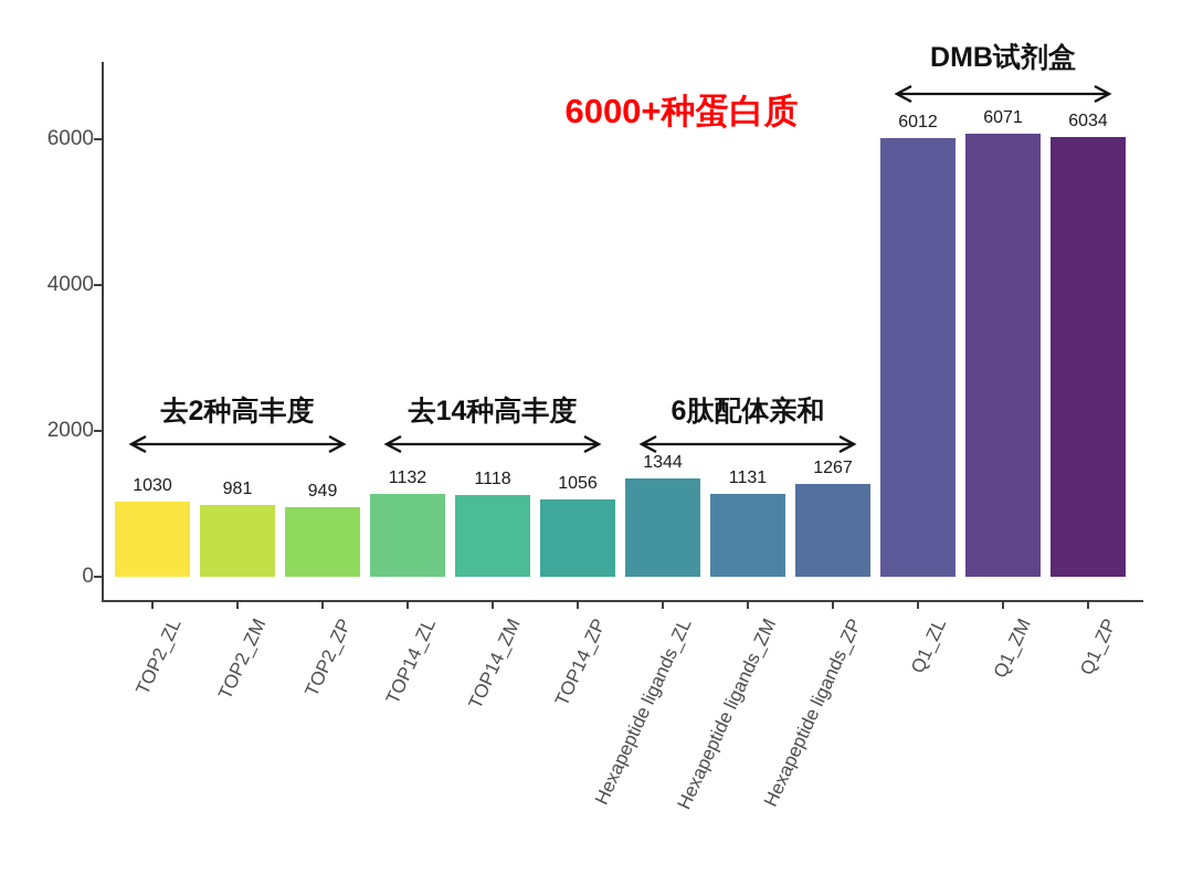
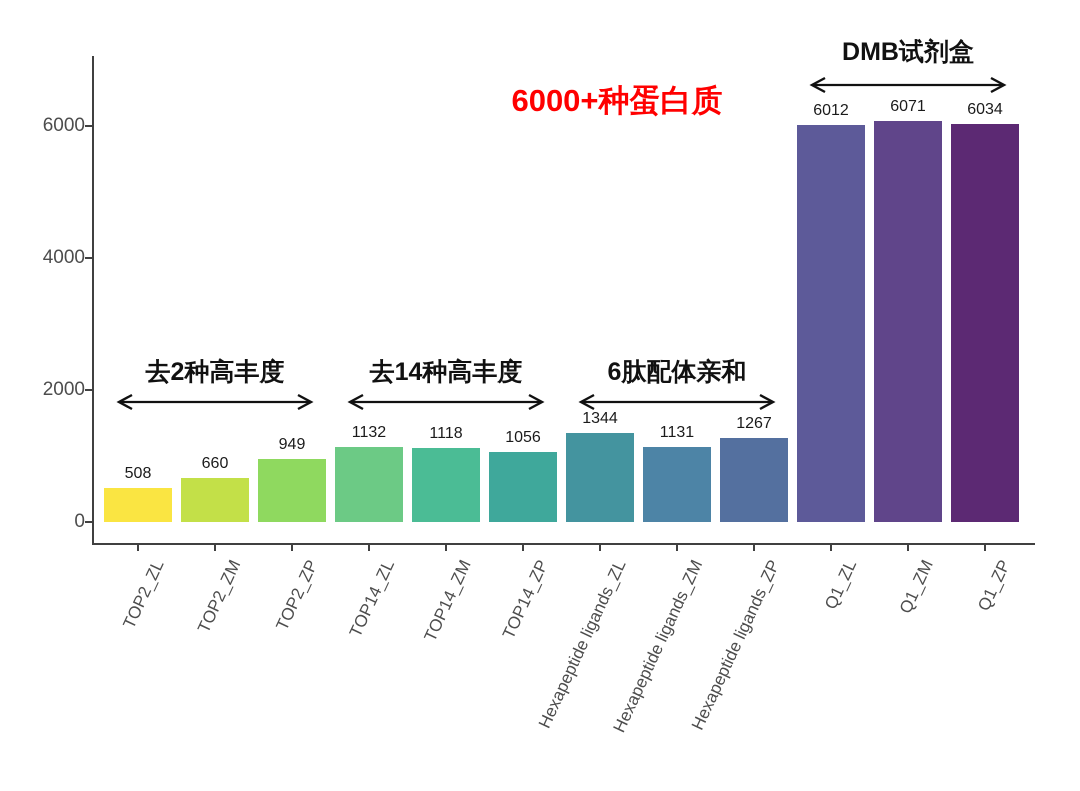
TOP2_ZL: 1030 -> 508
TOP2_ZM: 981 -> 660
